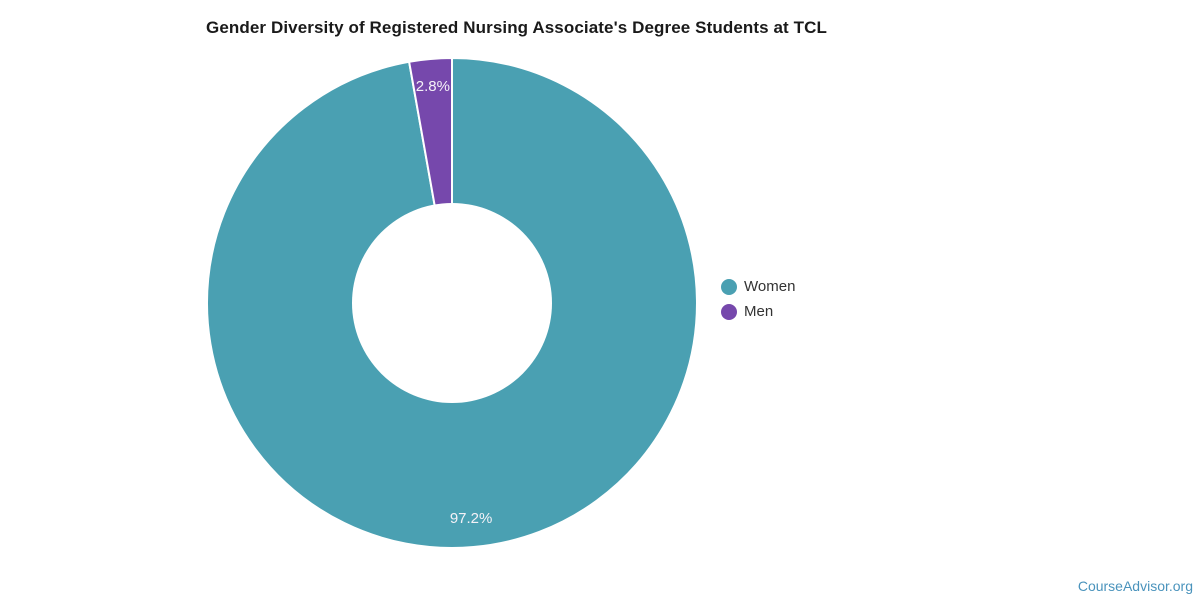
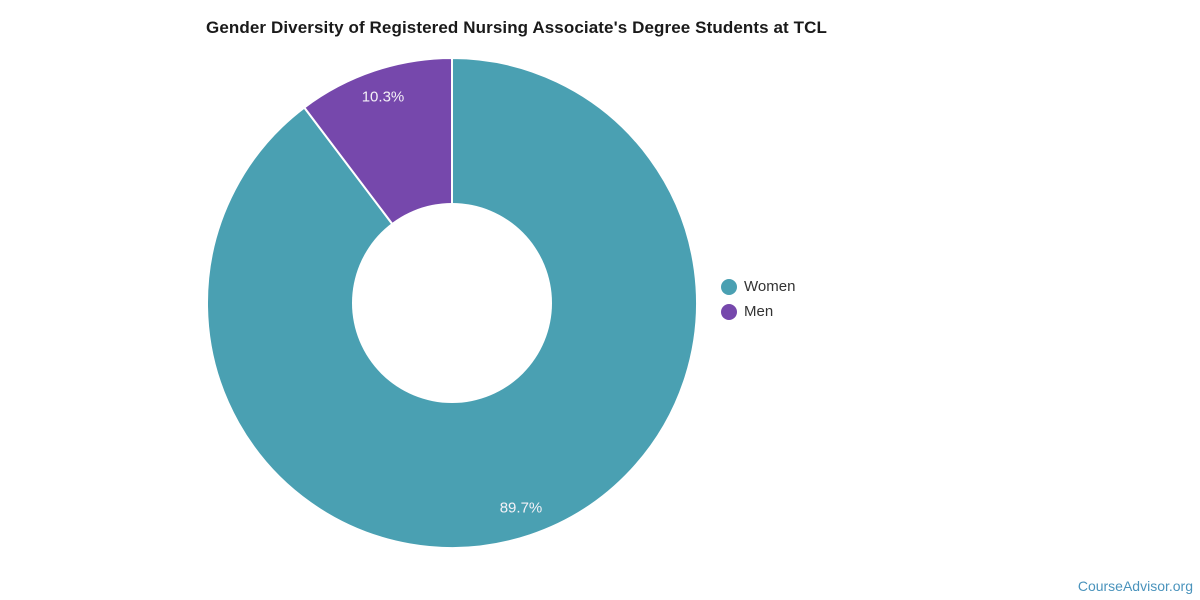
Women: 97.2% -> 89.7%
Men: 2.8% -> 10.3%
